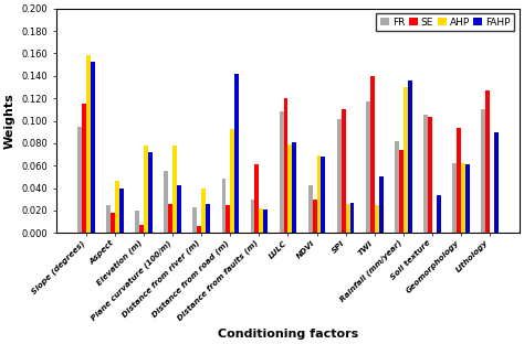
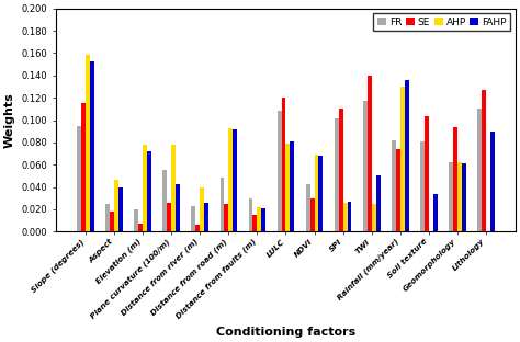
FAHP/Distance from road (m): 0.142 -> 0.092
SE/Distance from faults (m): 0.061 -> 0.015
FR/Soil texture: 0.105 -> 0.081
